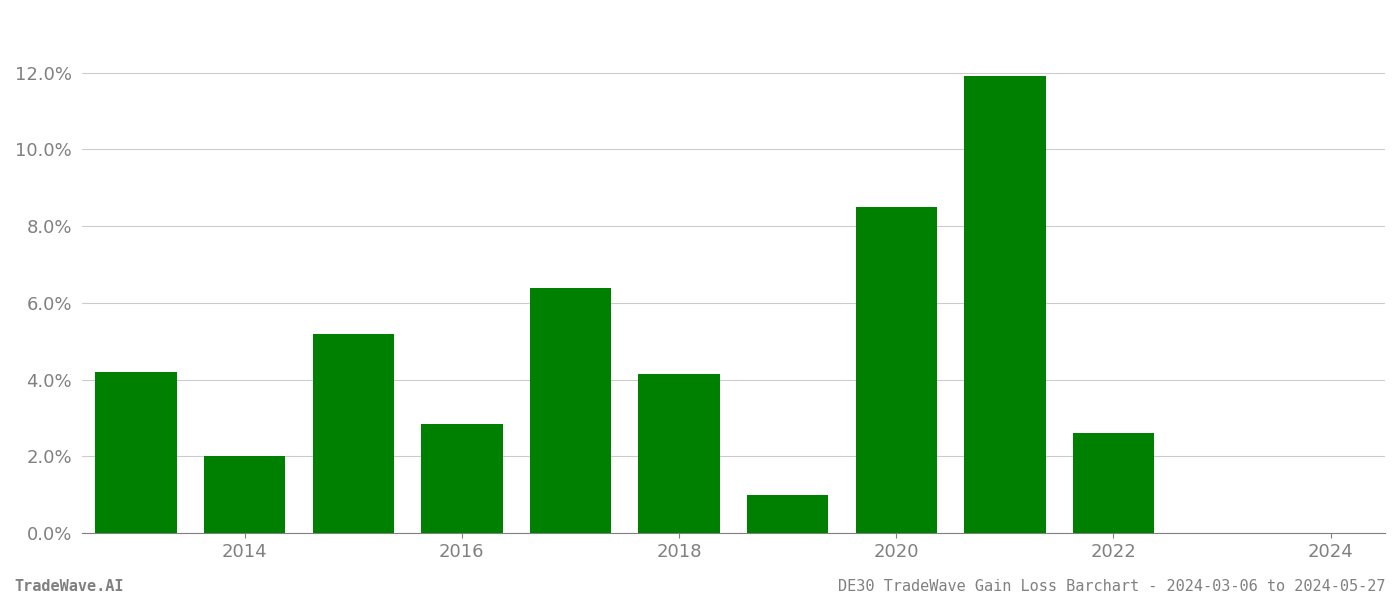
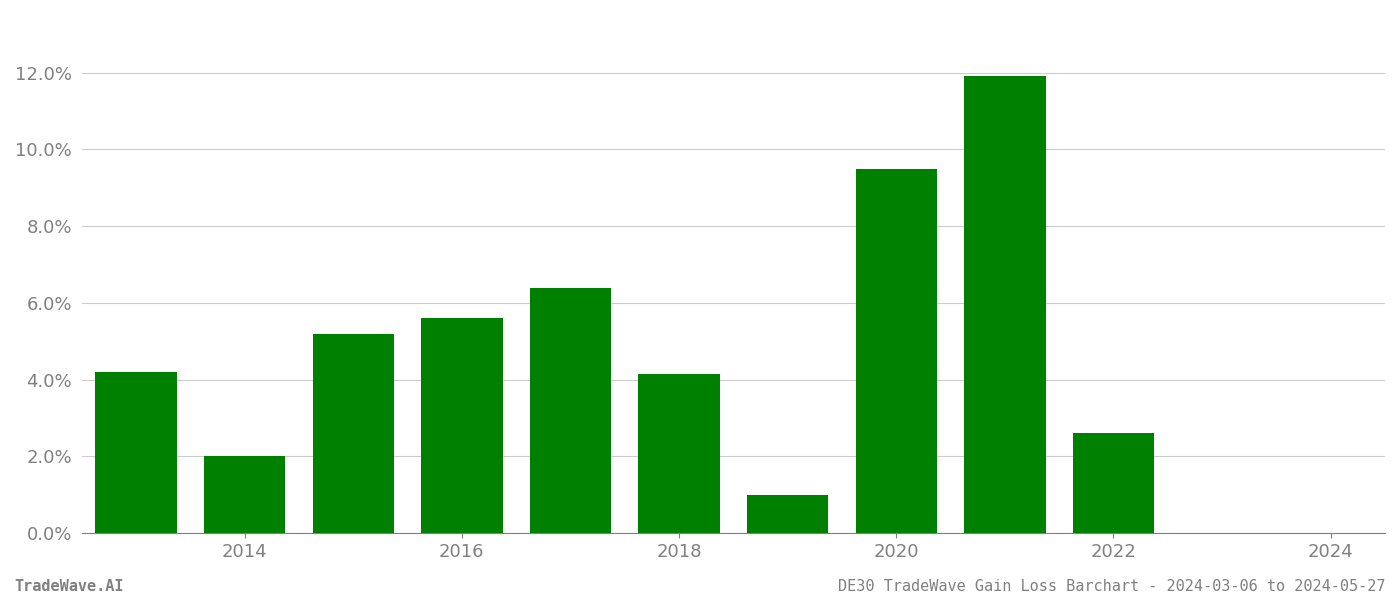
2016: 2.85% -> 5.60%
2020: 8.50% -> 9.50%
